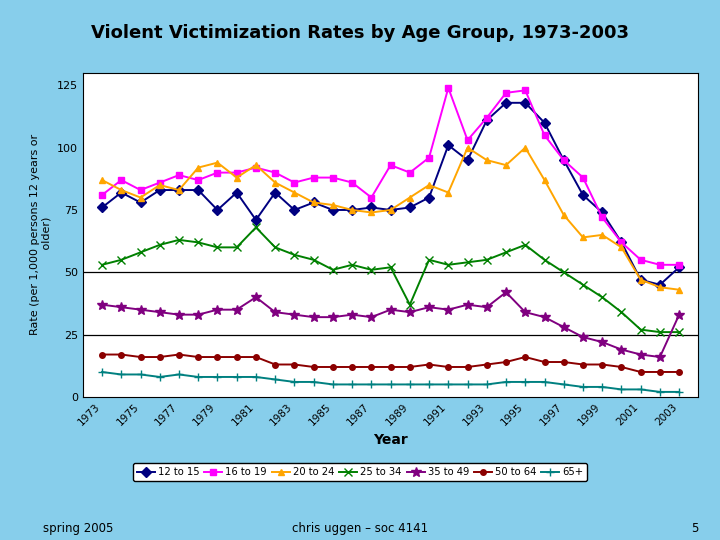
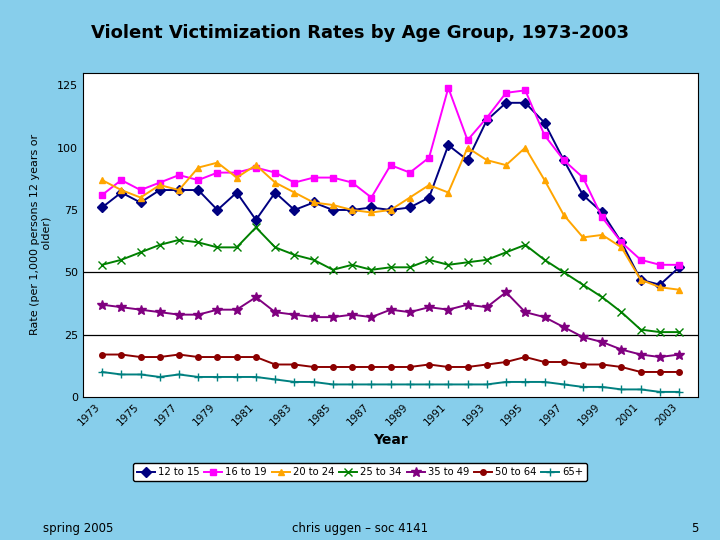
25 to 34/1989: 37 -> 52
35 to 49/2003: 33 -> 17
